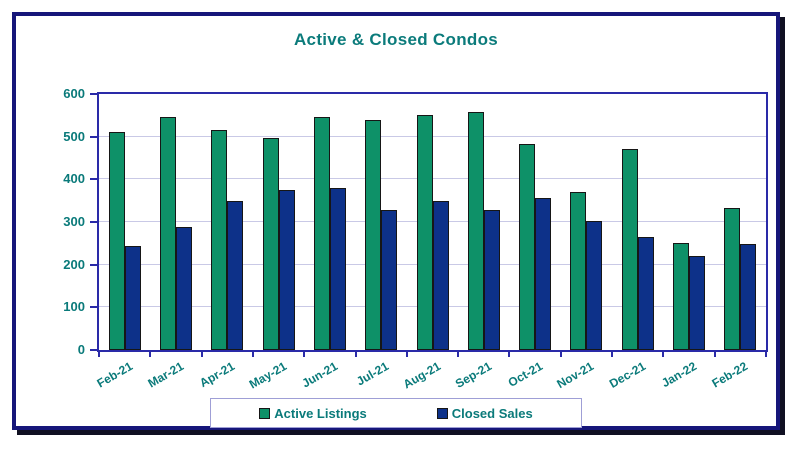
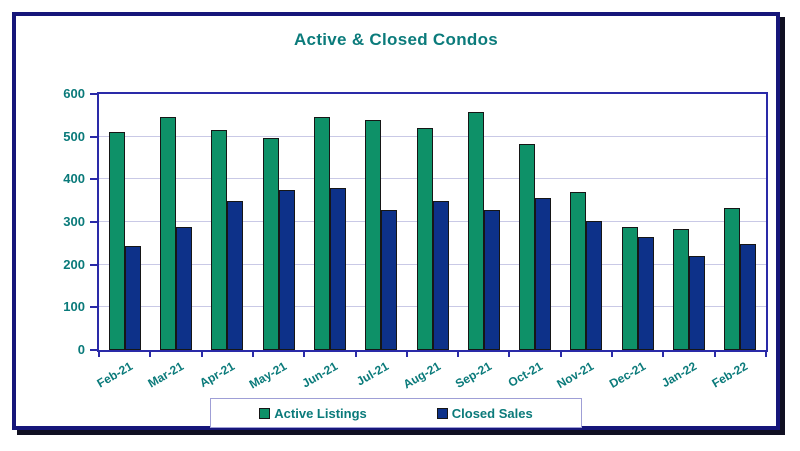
Active Listings/Aug-21: 550 -> 520
Active Listings/Dec-21: 470 -> 290
Active Listings/Jan-22: 250 -> 280
